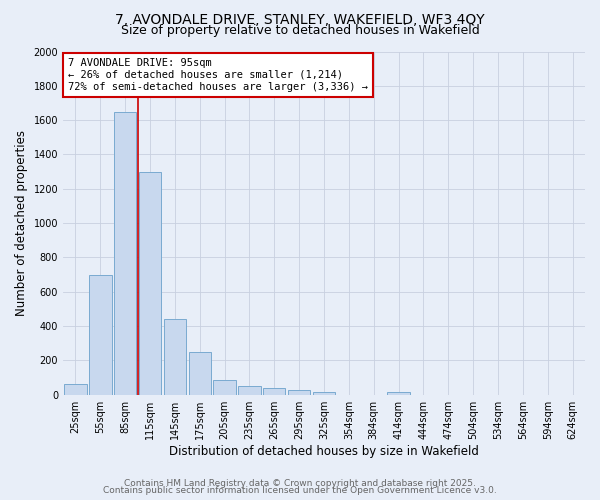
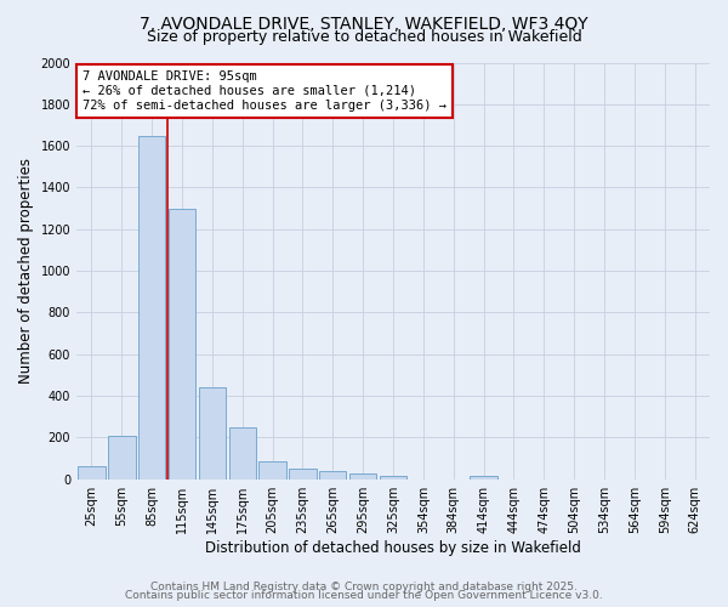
55sqm: 700 -> 210
